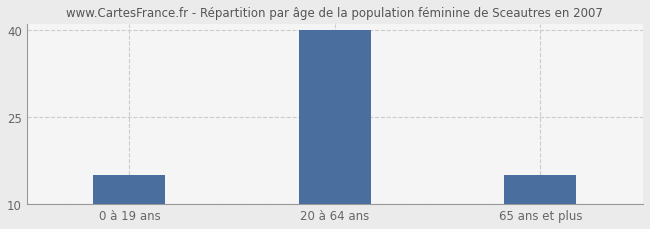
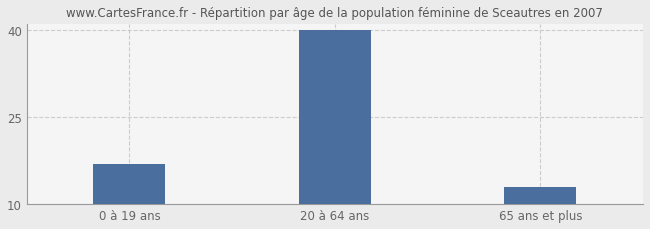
0 à 19 ans: 15 -> 17
65 ans et plus: 15 -> 13
